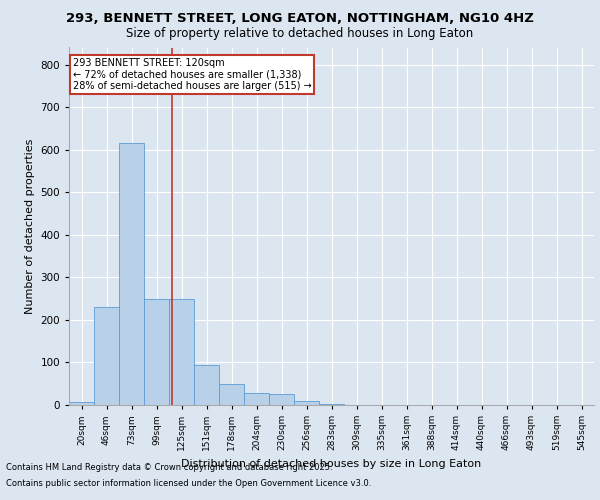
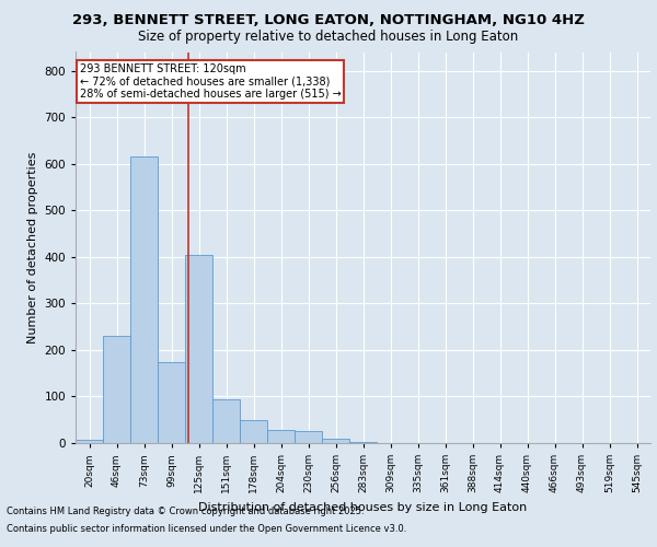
99sqm: 248 -> 175
125sqm: 248 -> 405
